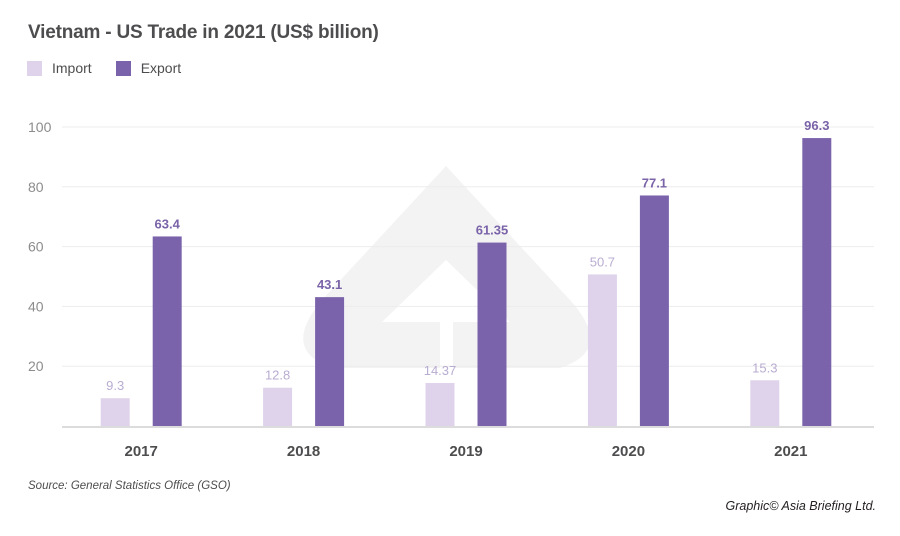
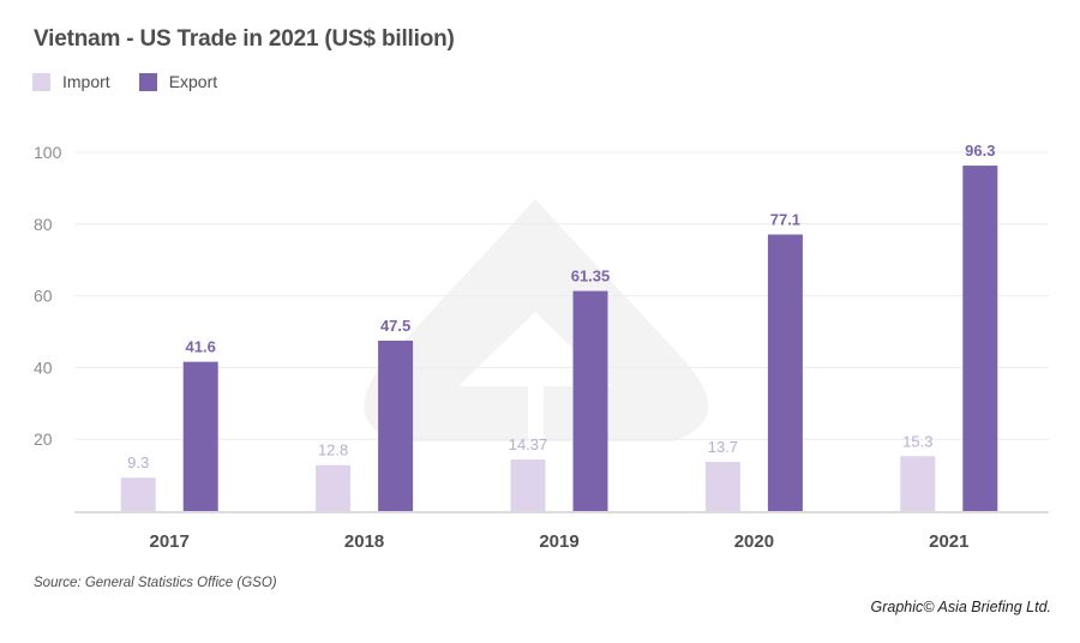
Export/2017: 63.4 -> 41.6
Export/2018: 43.1 -> 47.5
Import/2020: 50.7 -> 13.7
